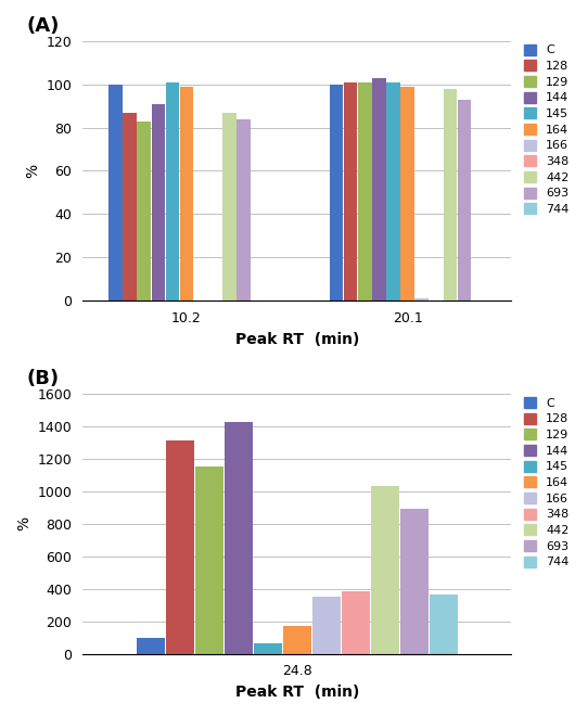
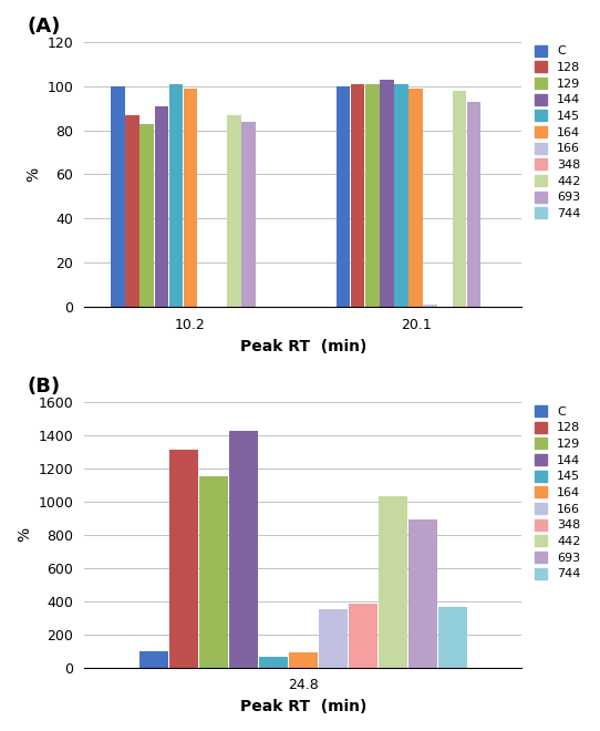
24.8: 170 -> 90
